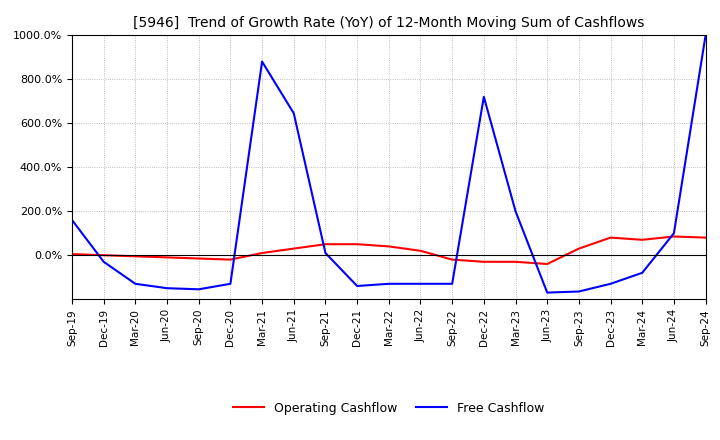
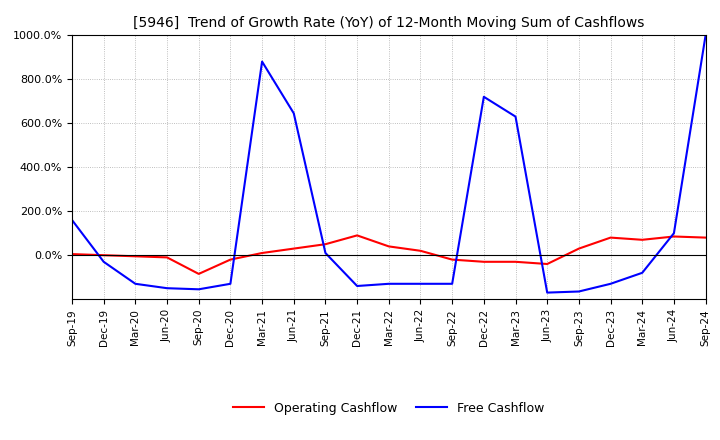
Operating Cashflow/Sep-20: -15% -> -85%
Operating Cashflow/Dec-21: 50% -> 90%
Free Cashflow/Mar-23: 200% -> 630%
